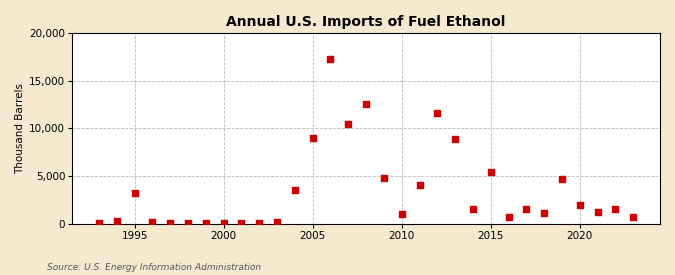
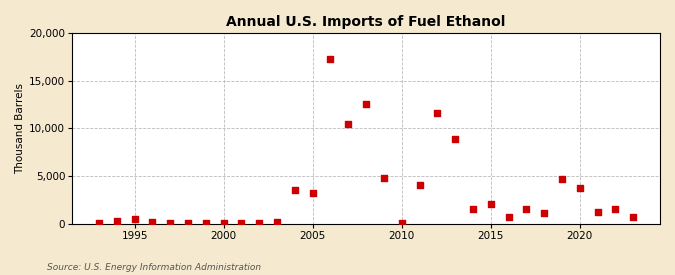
1995: 3,200 -> 500
2005: 9,000 -> 3,200
2010: 1,000 -> 100
2015: 5,400 -> 2,100
2020: 2,000 -> 3,700
